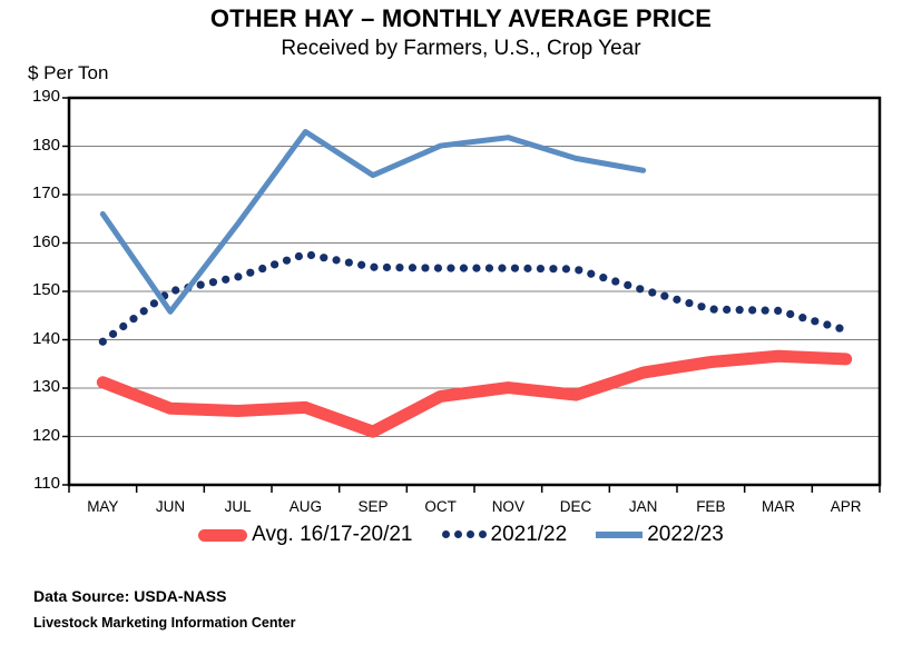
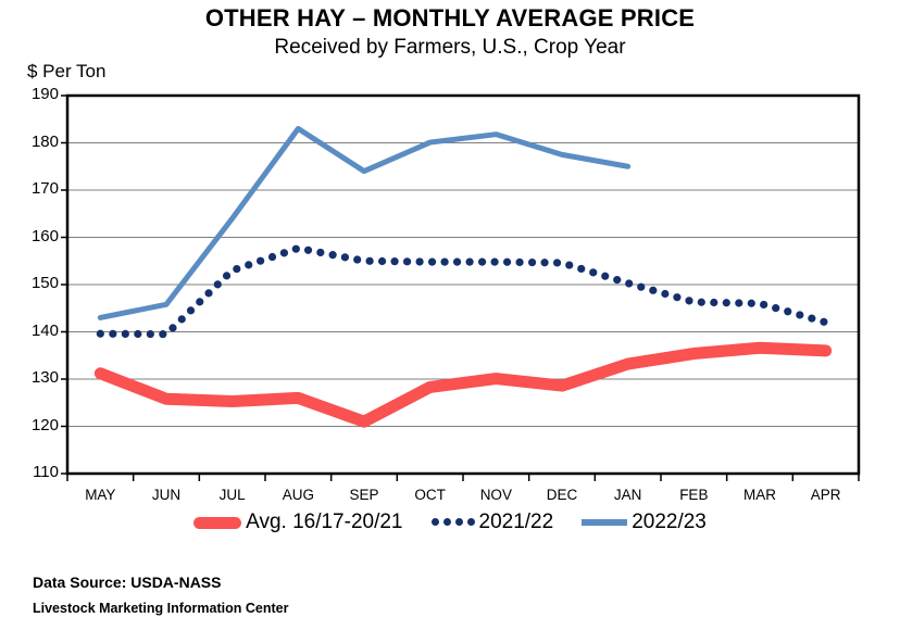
2022/23/MAY: 166 -> 143
2021/22/JUN: 150 -> 140
